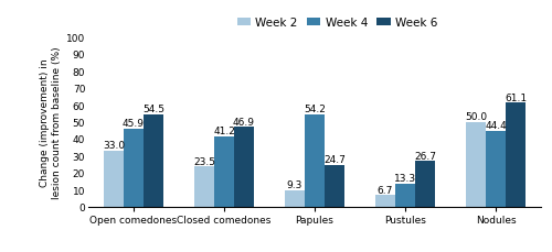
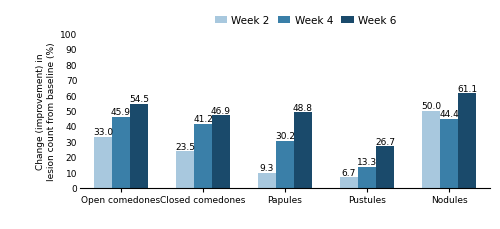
Week 4/Papules: 54.2 -> 30.2
Week 6/Papules: 24.7 -> 48.8
